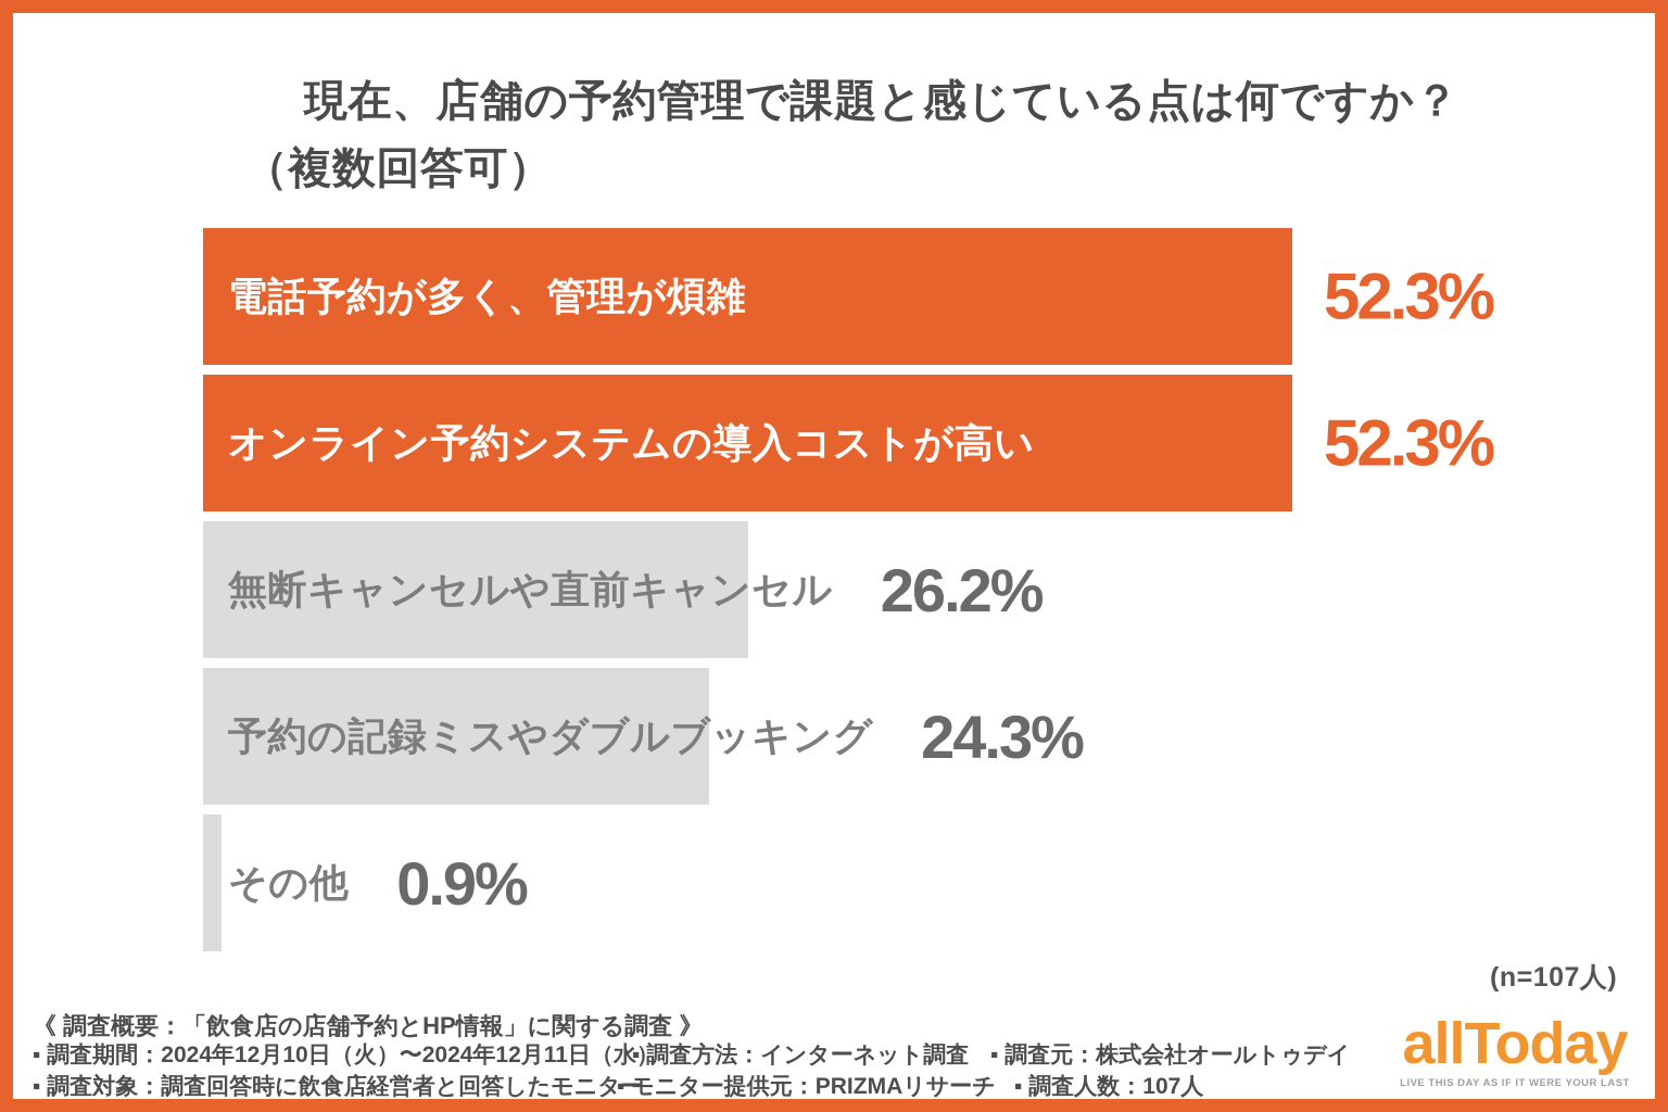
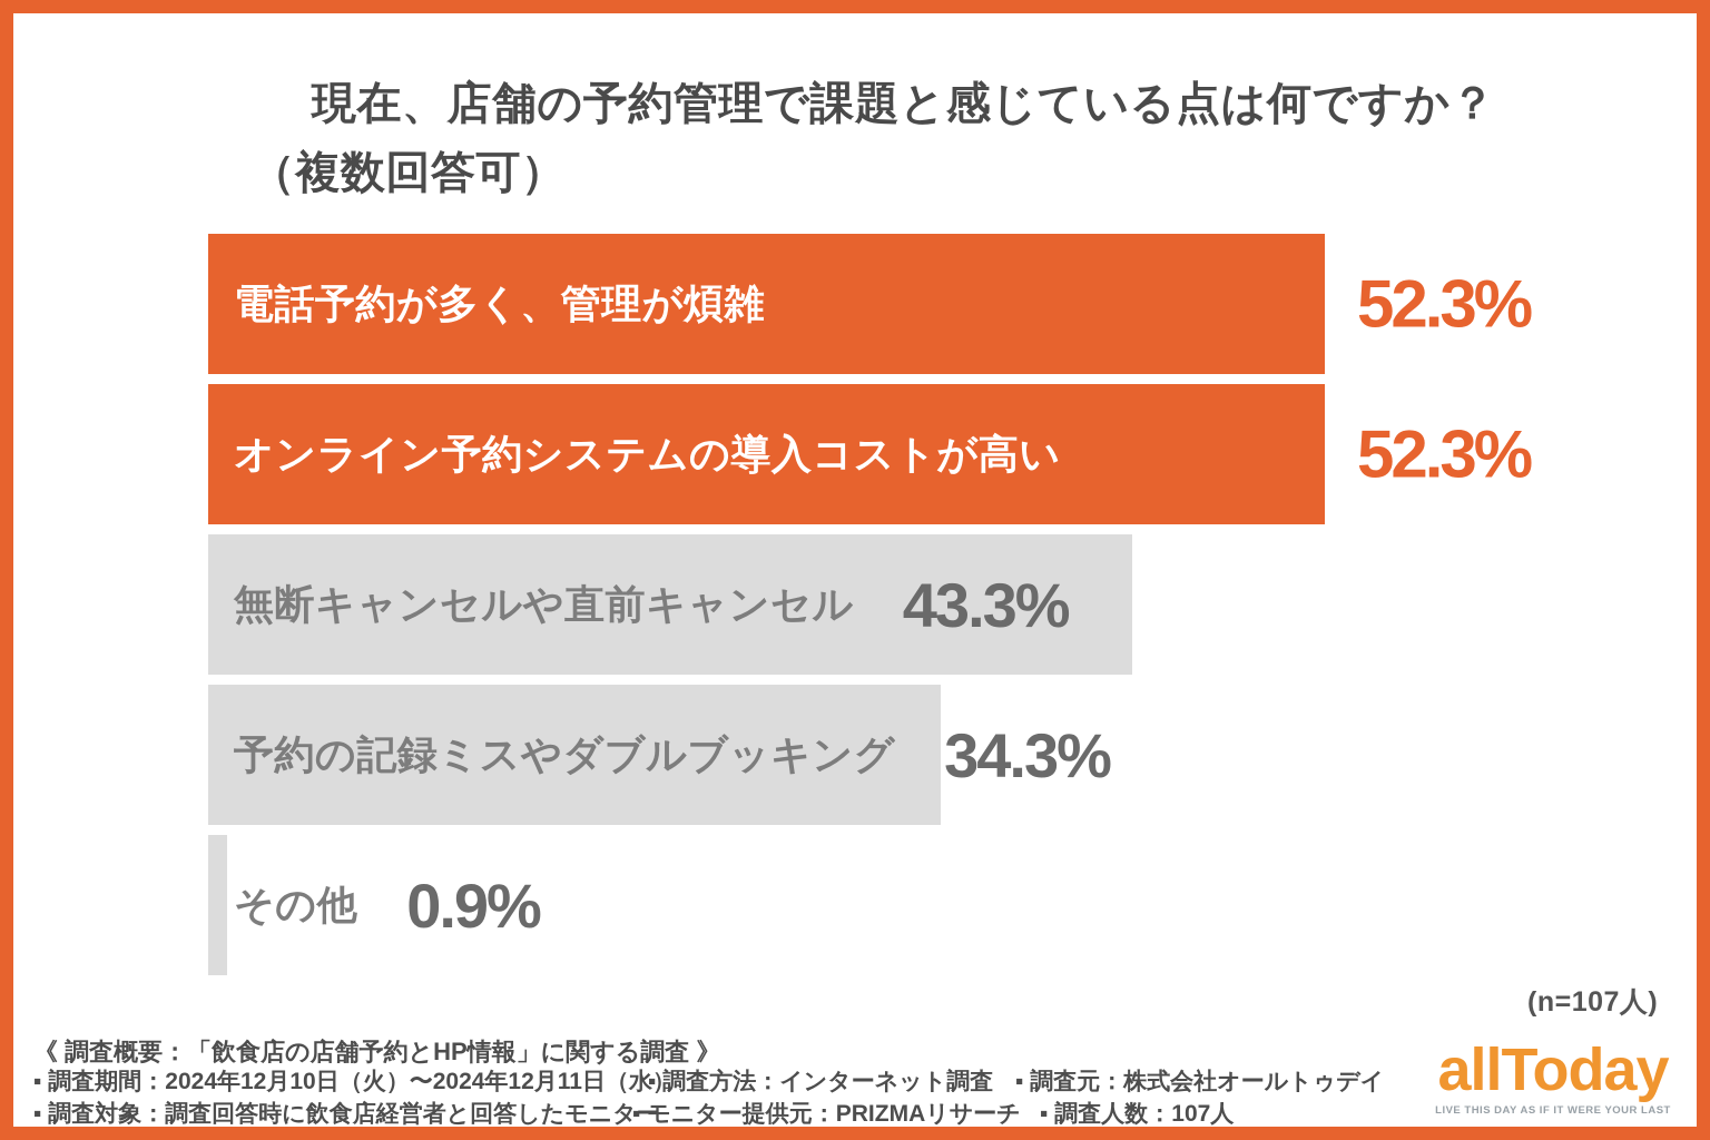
無断キャンセルや直前キャンセル: 26.2% -> 43.3%
予約の記録ミスやダブルブッキング: 24.3% -> 34.3%
